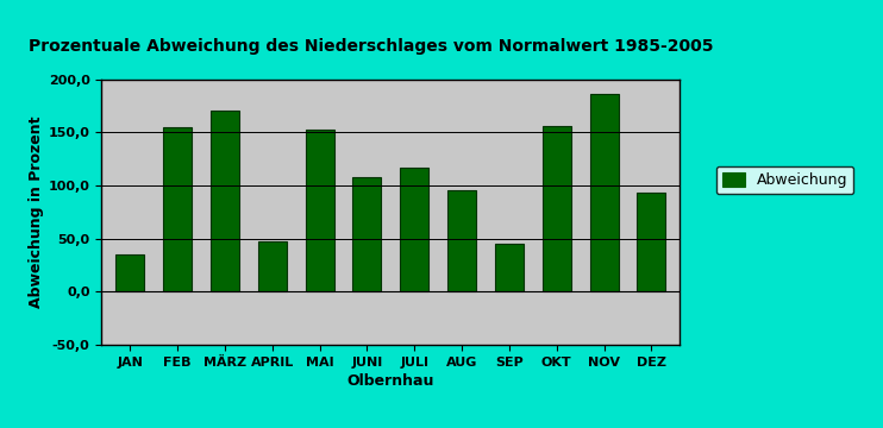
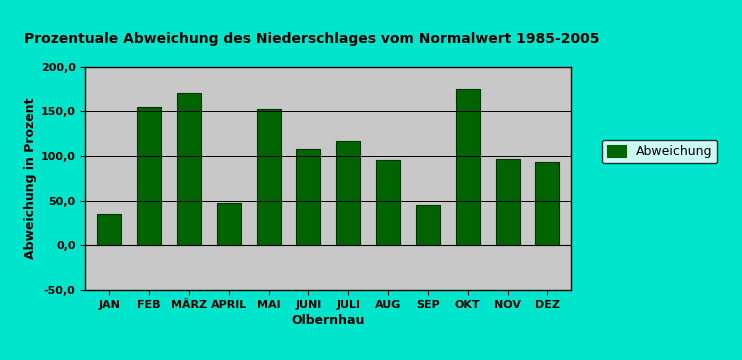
OKT: 156 -> 175
NOV: 186 -> 96
